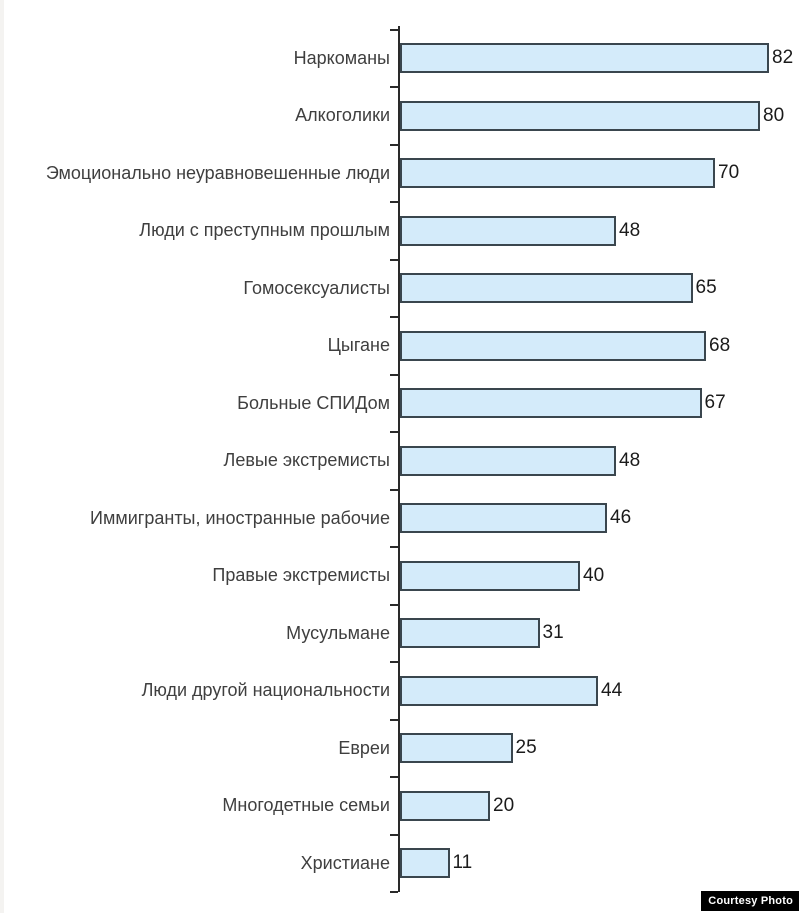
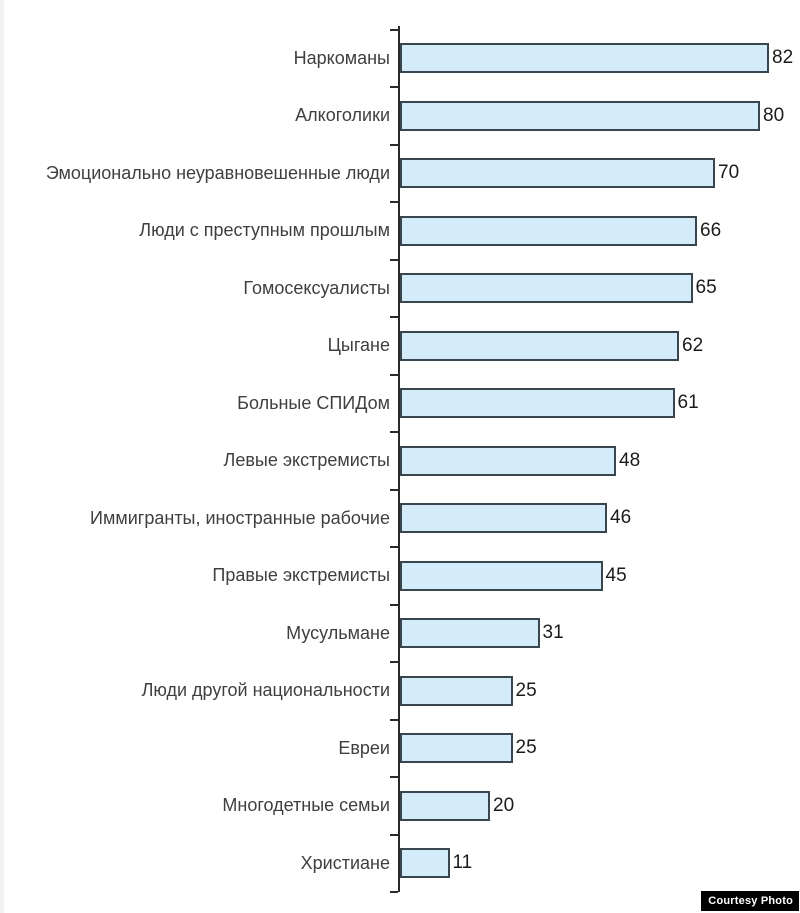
Люди с преступным прошлым: 48 -> 66
Цыгане: 68 -> 62
Больные СПИДом: 67 -> 61
Правые экстремисты: 40 -> 45
Люди другой национальности: 44 -> 25
